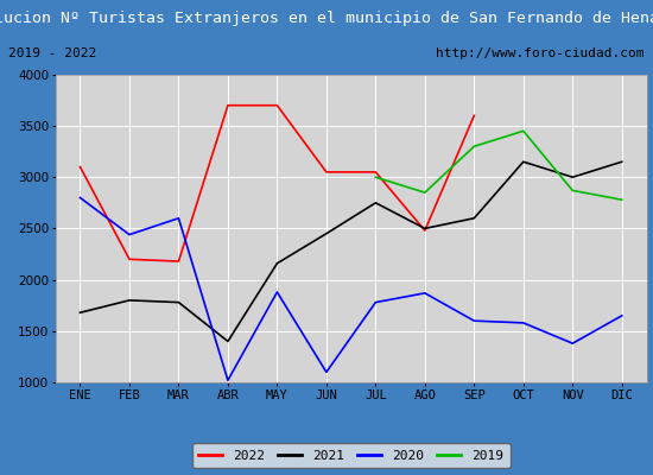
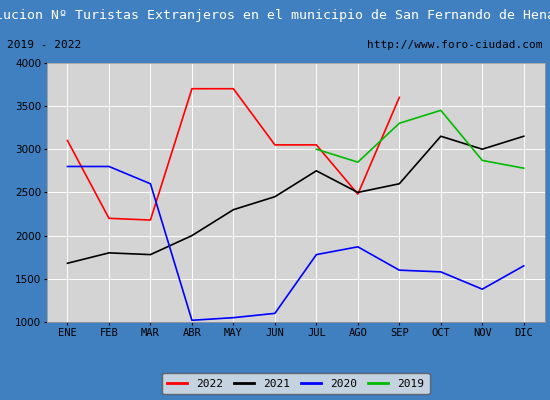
2020/FEB: 2440 -> 2800
2021/ABR: 1400 -> 2000
2021/MAY: 2160 -> 2300
2020/MAY: 1880 -> 1050
